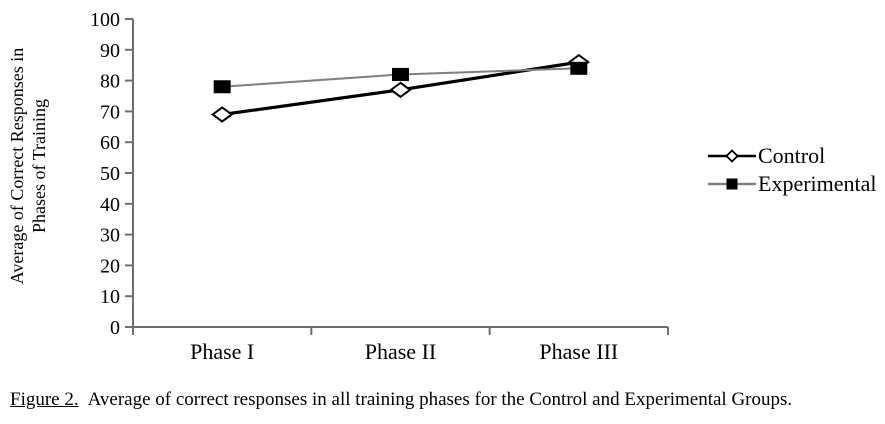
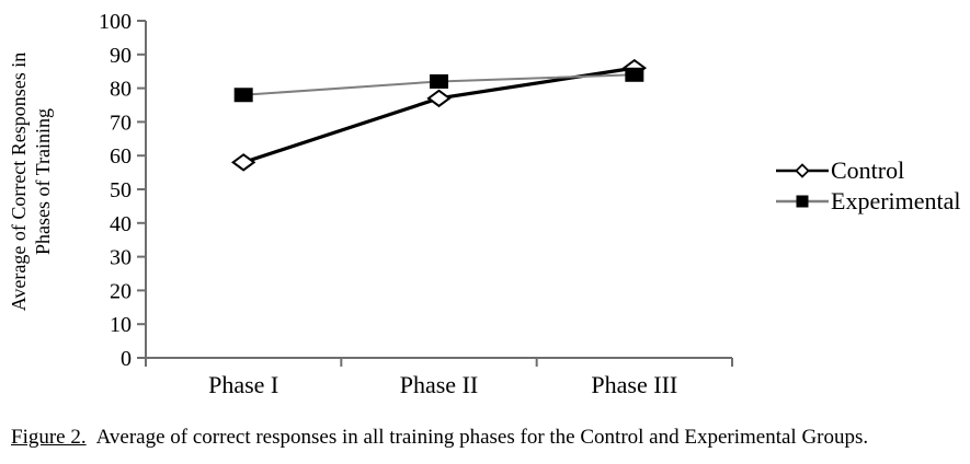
Control/Phase I: 69 -> 58
